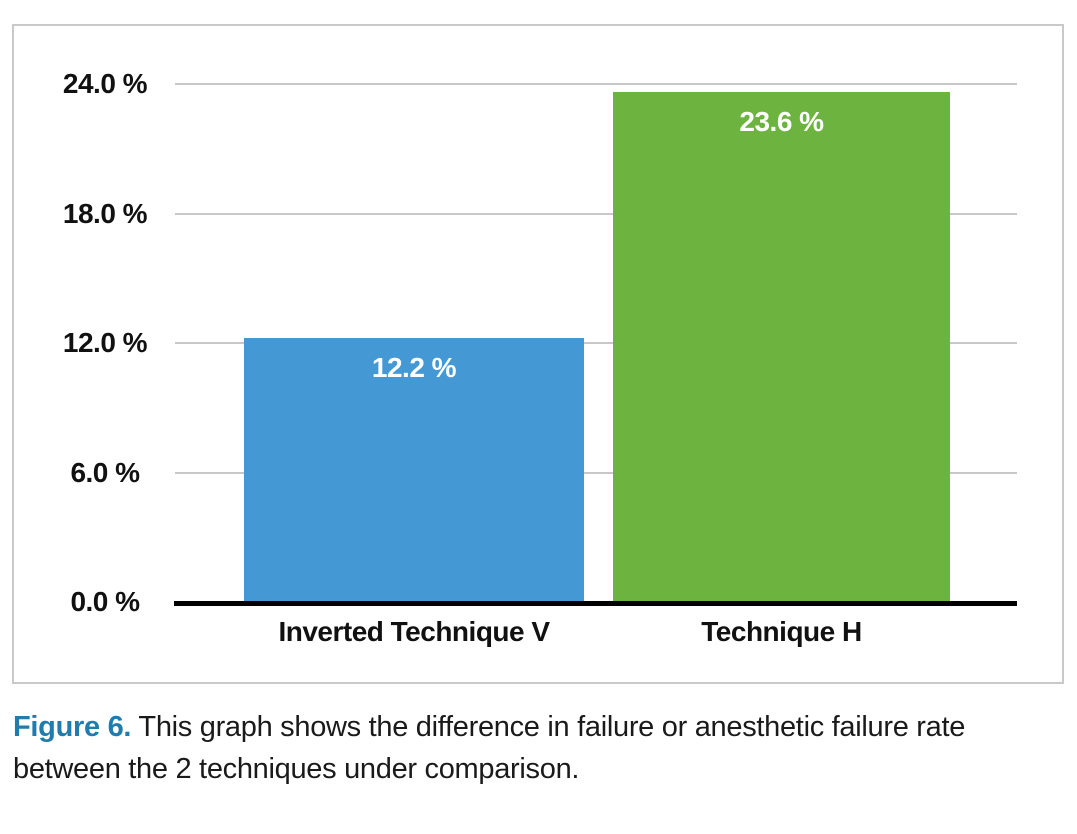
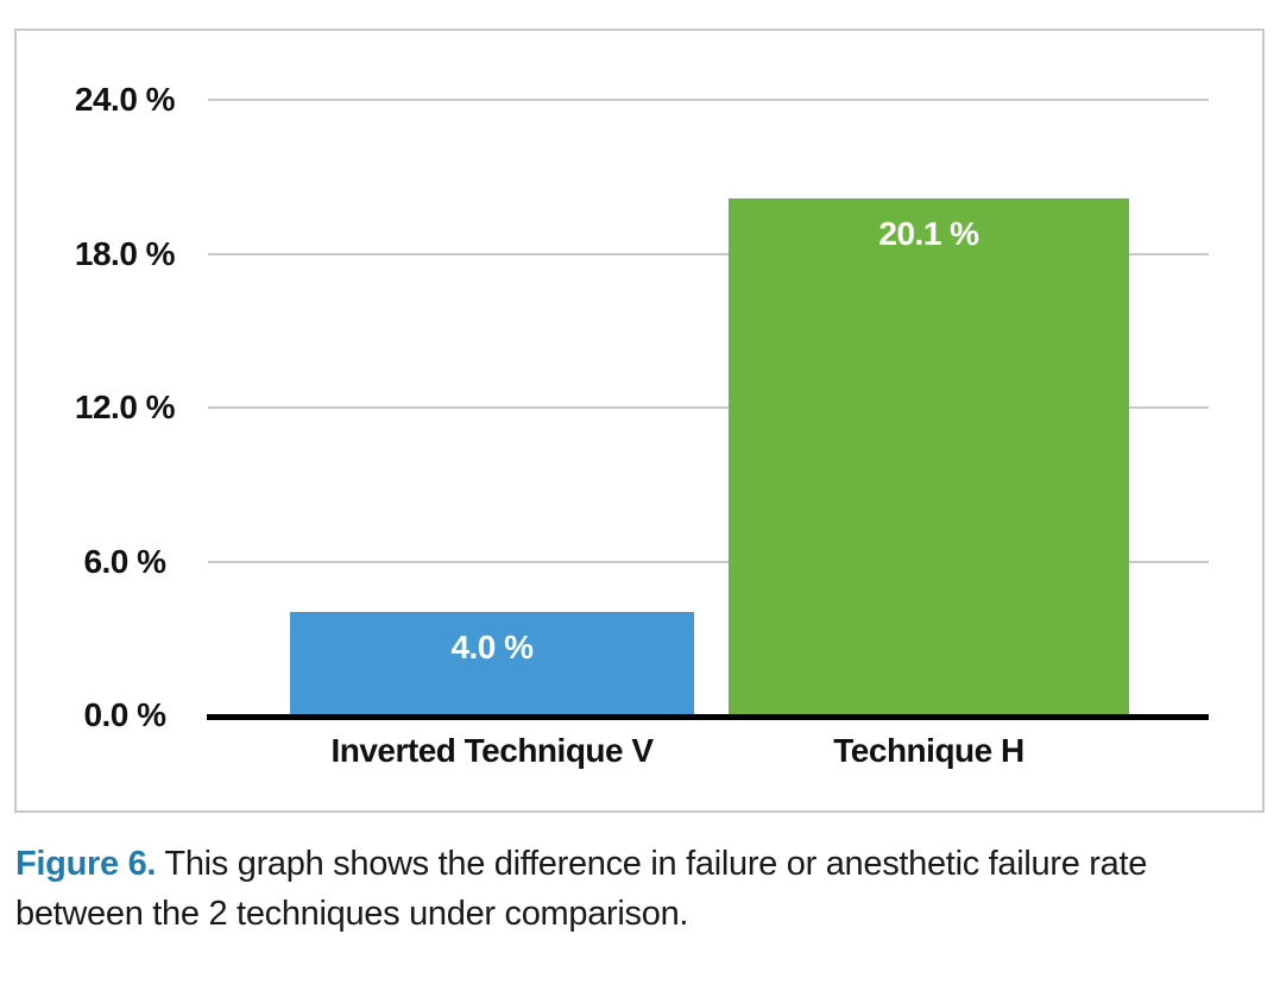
Inverted Technique V: 12.2 -> 4.0
Technique H: 23.6 -> 20.1
